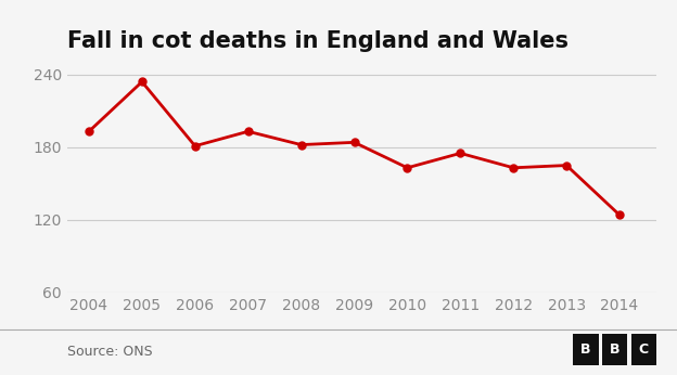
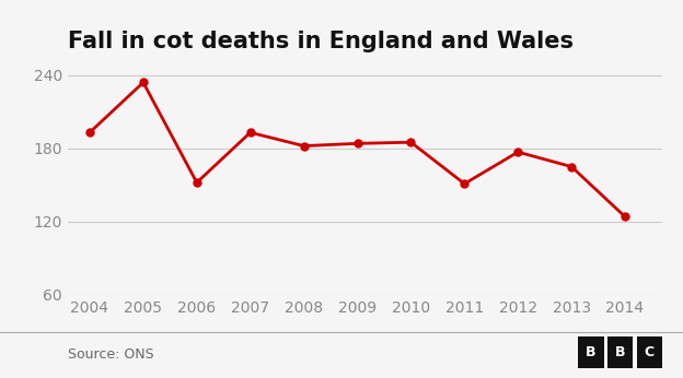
2006: 181 -> 152
2010: 163 -> 185
2011: 175 -> 151
2012: 163 -> 177
